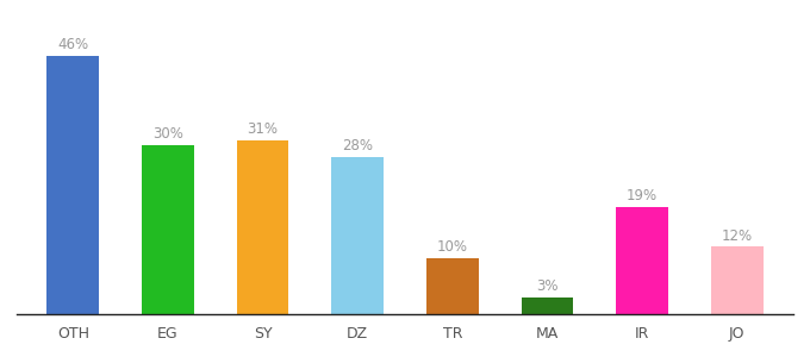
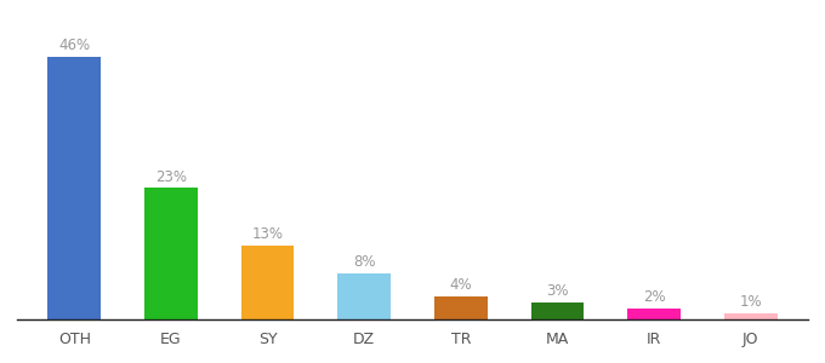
EG: 30% -> 23%
SY: 31% -> 13%
DZ: 28% -> 8%
TR: 10% -> 4%
IR: 19% -> 2%
JO: 12% -> 1%
